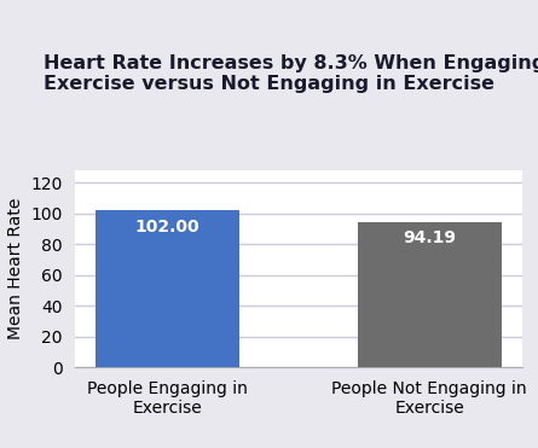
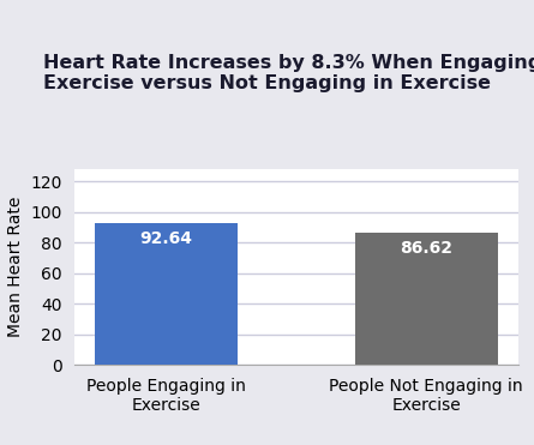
People Engaging in Exercise: 102.00 -> 92.64
People Not Engaging in Exercise: 94.19 -> 86.62
